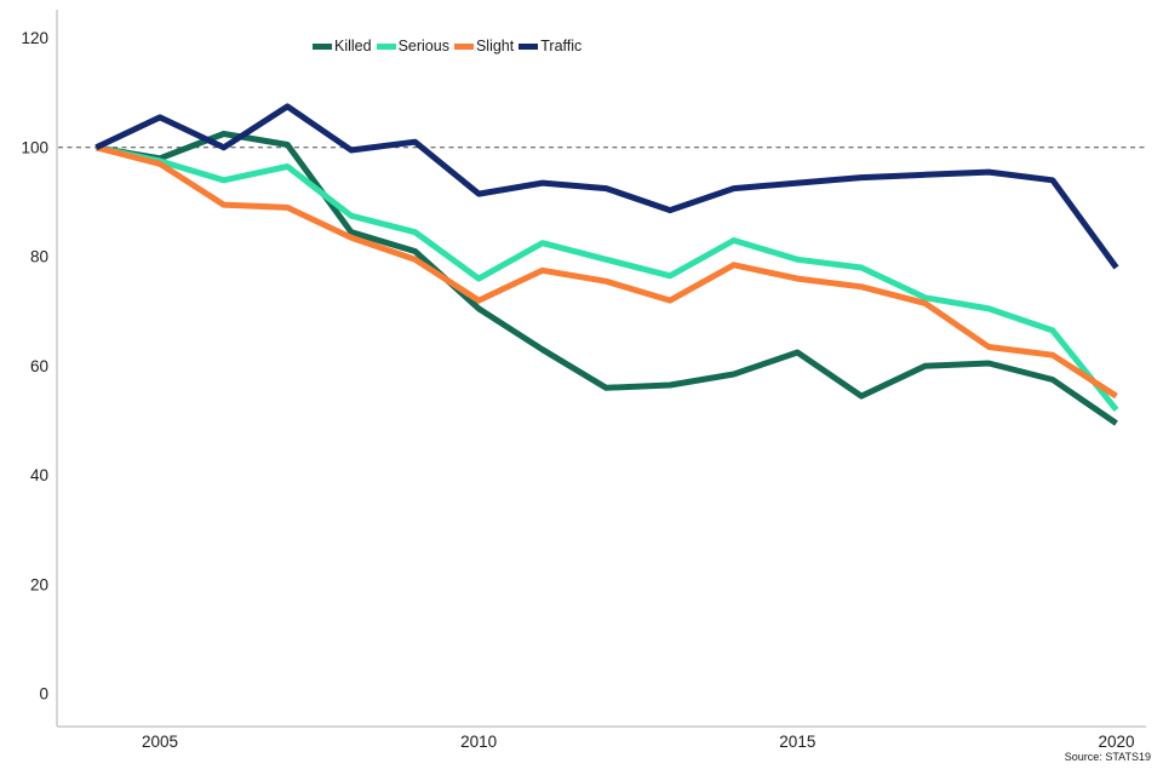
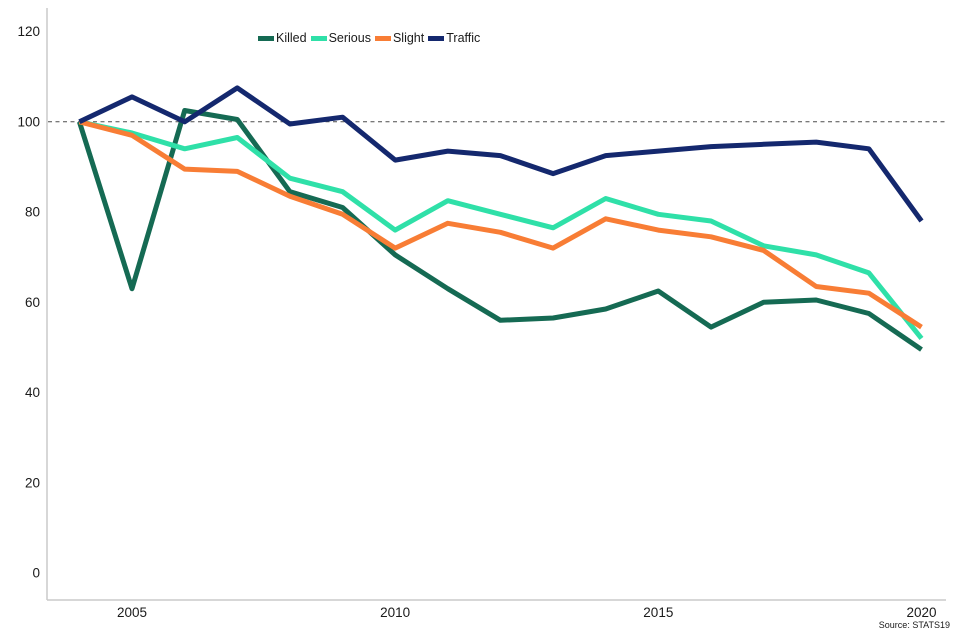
Killed/2005: 98 -> 63
